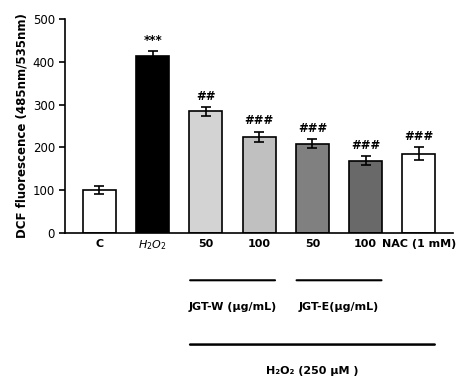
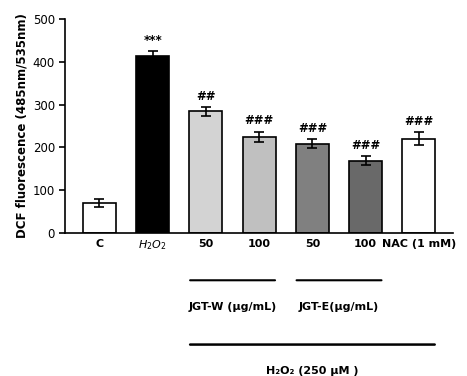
C: 101 -> 70
NAC (1 mM): 185 -> 220
